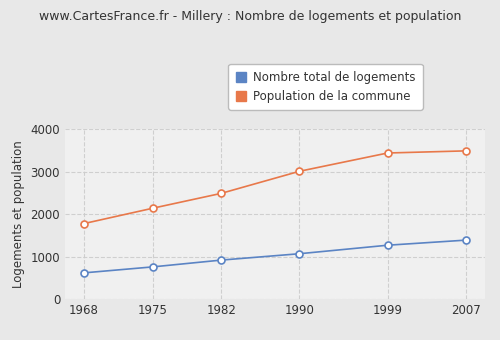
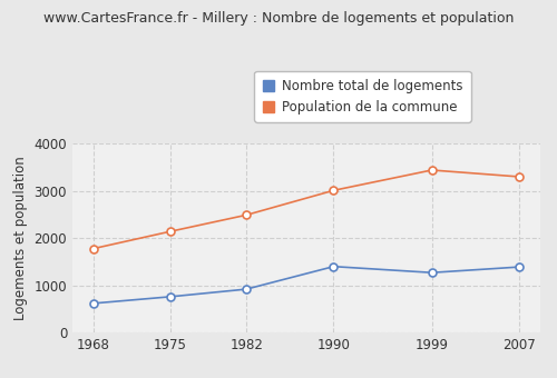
Nombre total de logements/1990: 1070 -> 1400
Population de la commune/2007: 3490 -> 3300
